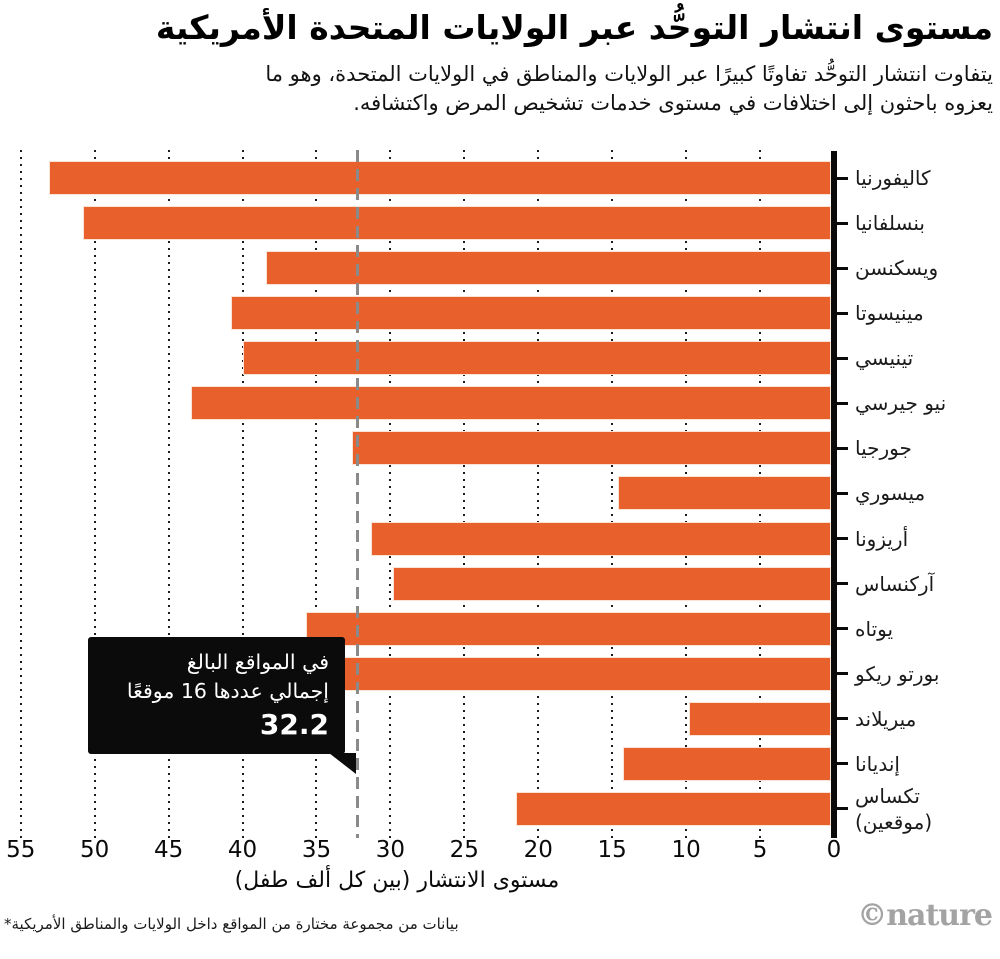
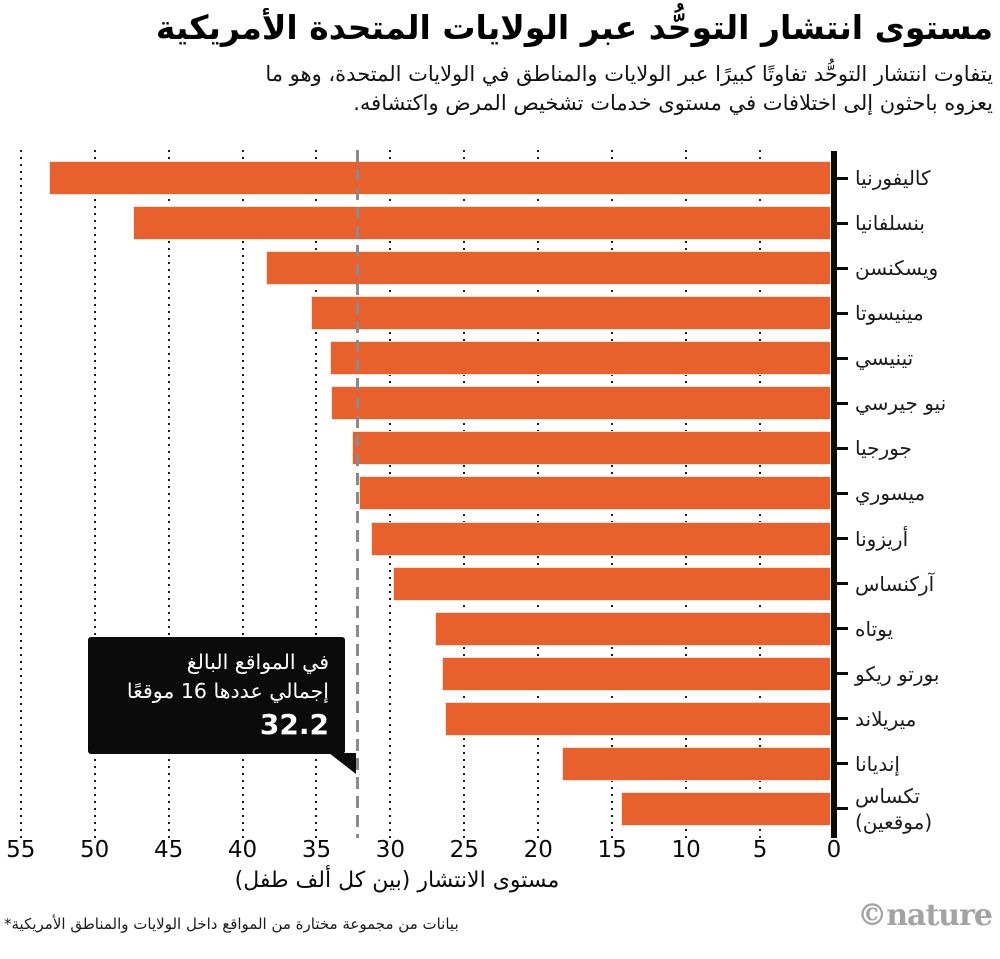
بنسلفانيا: 50.8 -> 47.4
مينيسوتا: 40.8 -> 35.4
تينيسي: 40.0 -> 34.1
نيو جيرسي: 43.5 -> 34.0
ميسوري: 14.6 -> 32.1
يوتاه: 35.7 -> 27.0
بورتو ريكو: 42.8 -> 26.5
ميريلاند: 9.8 -> 26.3
إنديانا: 14.3 -> 18.4
تكساس (موقعين): 21.5 -> 14.4
